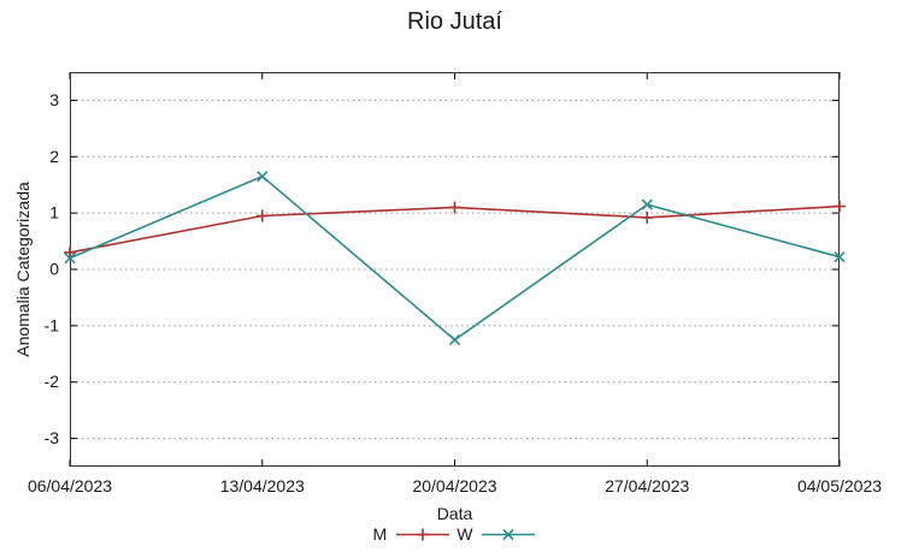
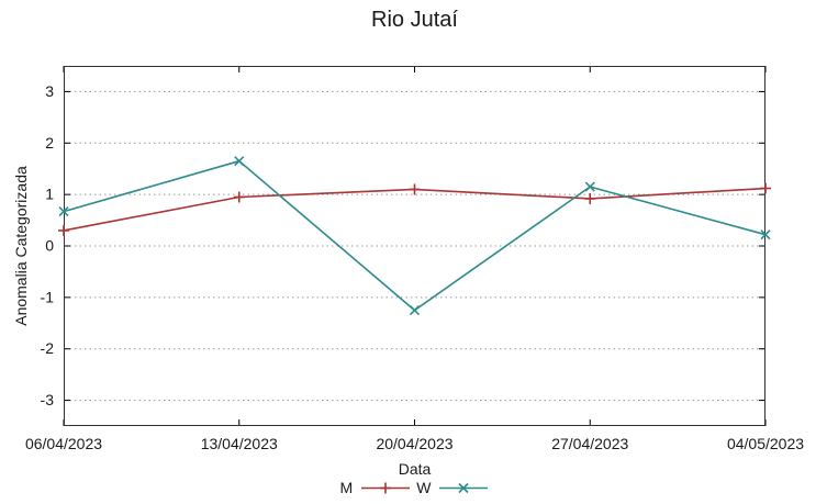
W/06/04/2023: 0.2 -> 0.7
